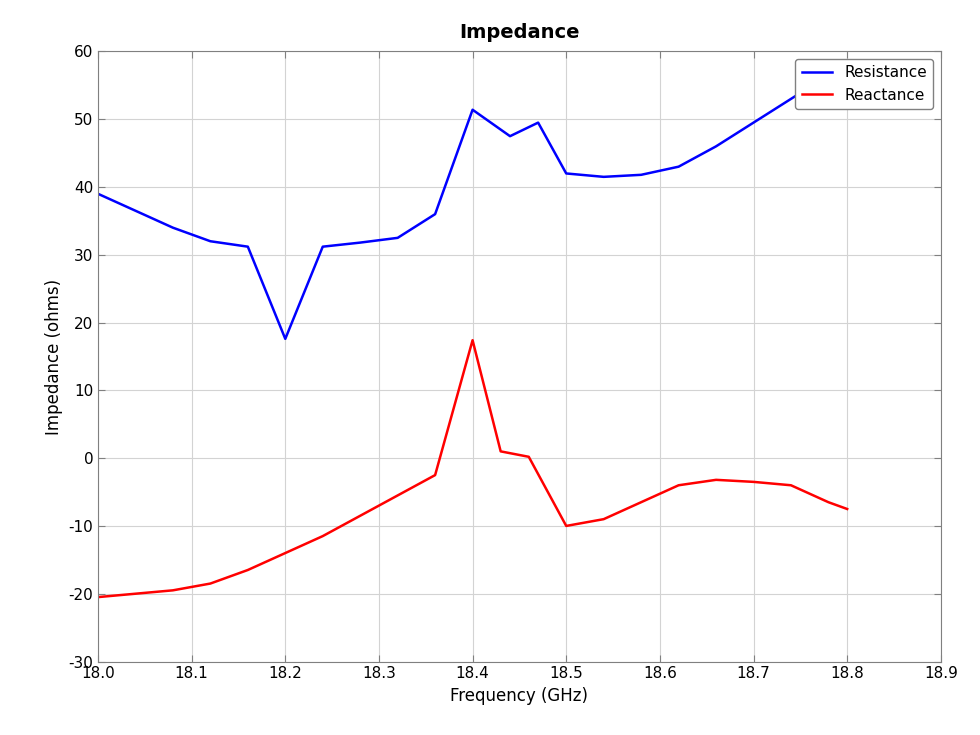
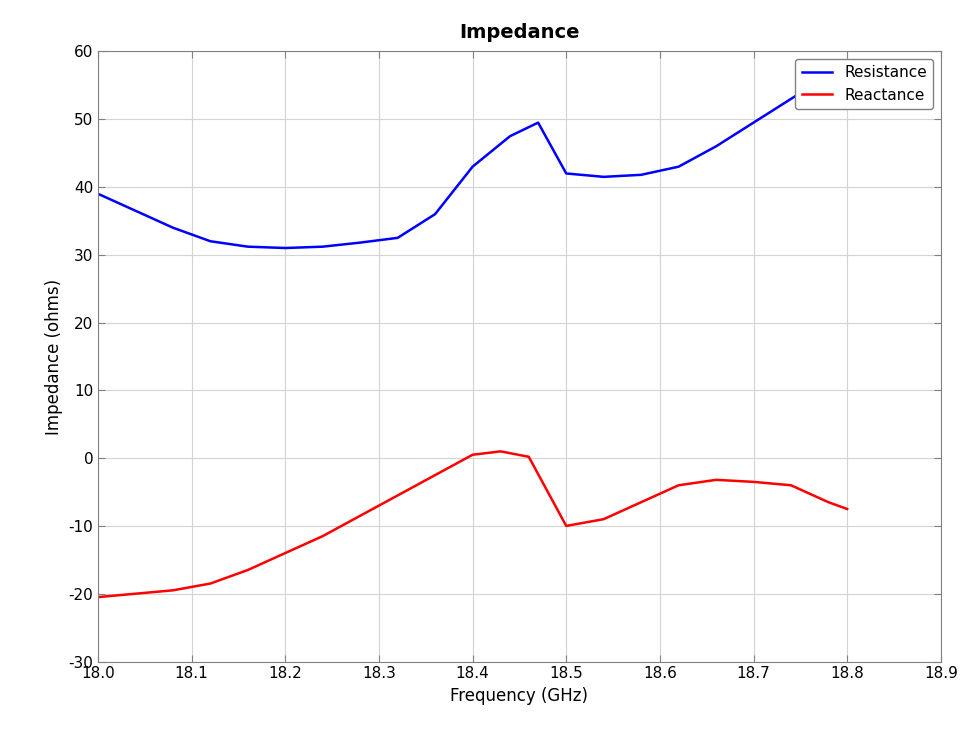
Resistance/18.2: 17.6 -> 31.0
Resistance/18.4: 51.4 -> 43.0
Reactance/18.4: 17.4 -> 0.5
